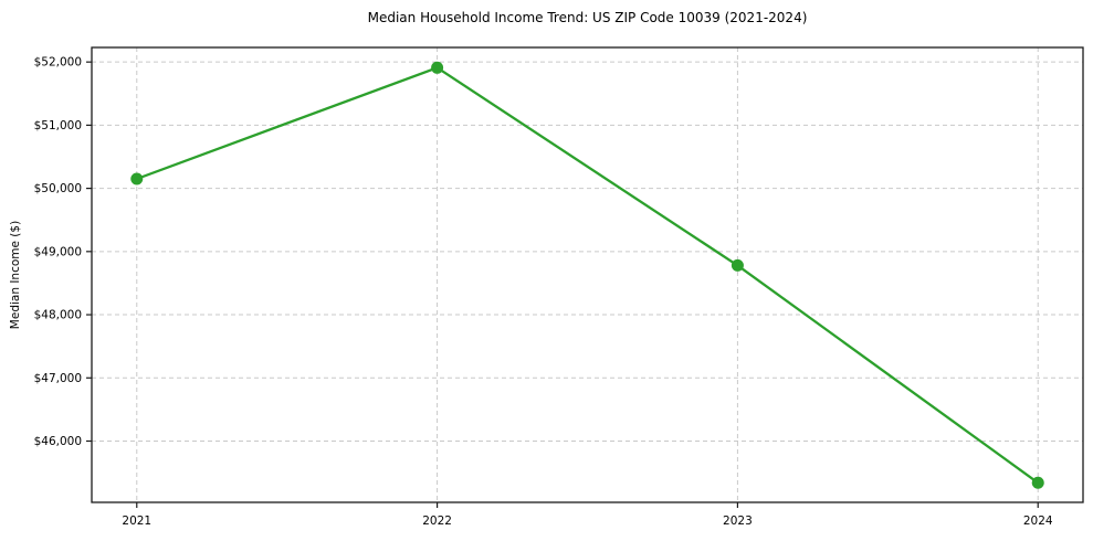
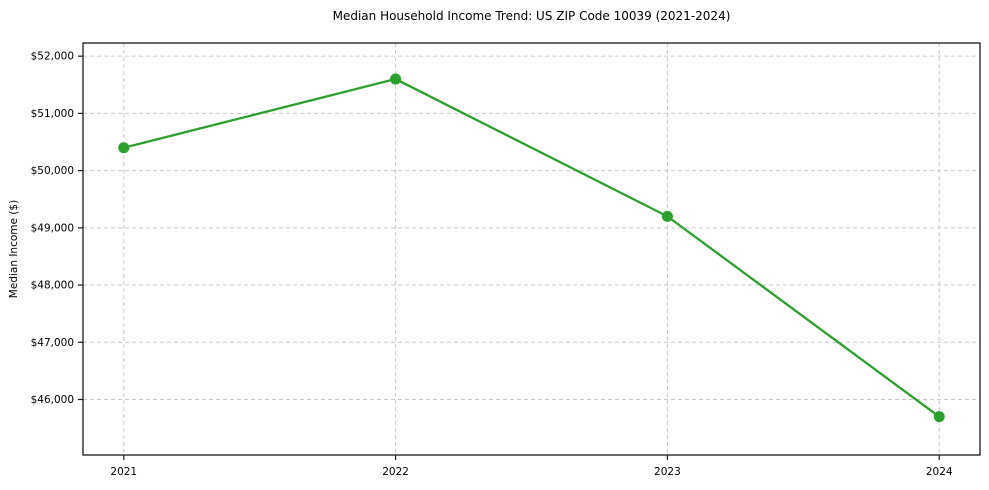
2021: $50200 -> $50400
2022: $51900 -> $51600
2023: $48800 -> $49200
2024: $45300 -> $45700
